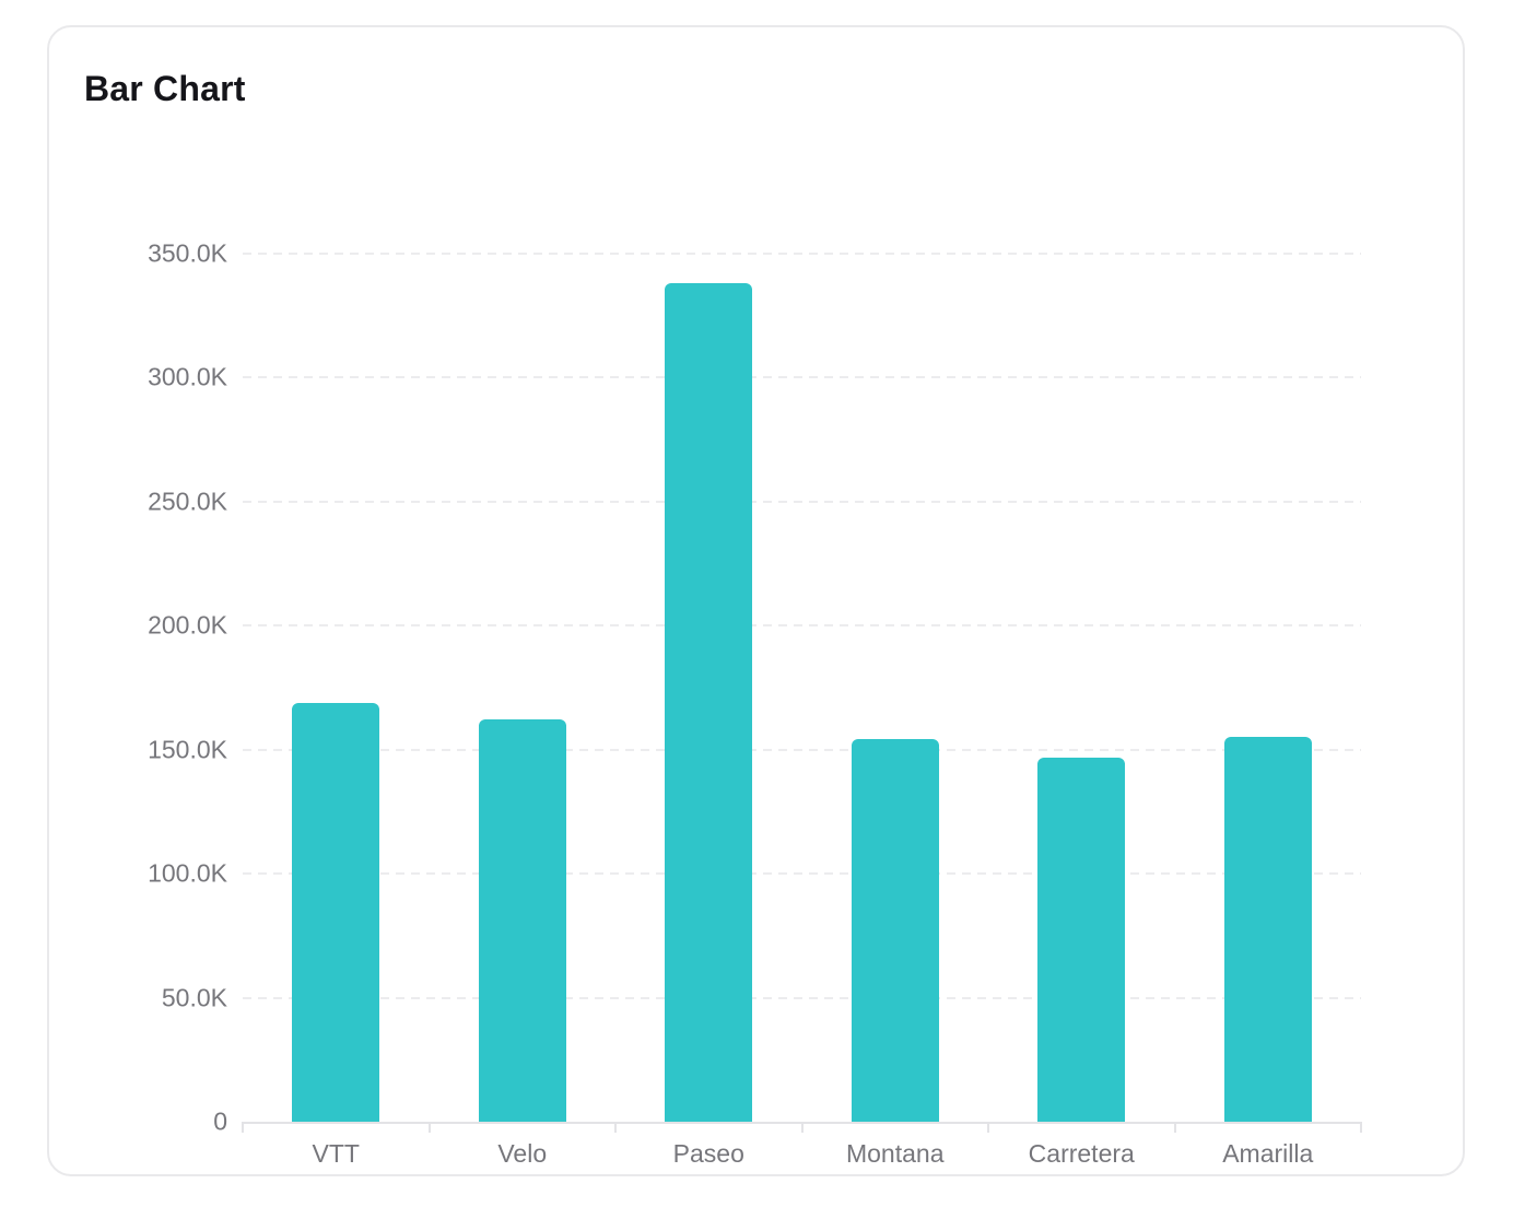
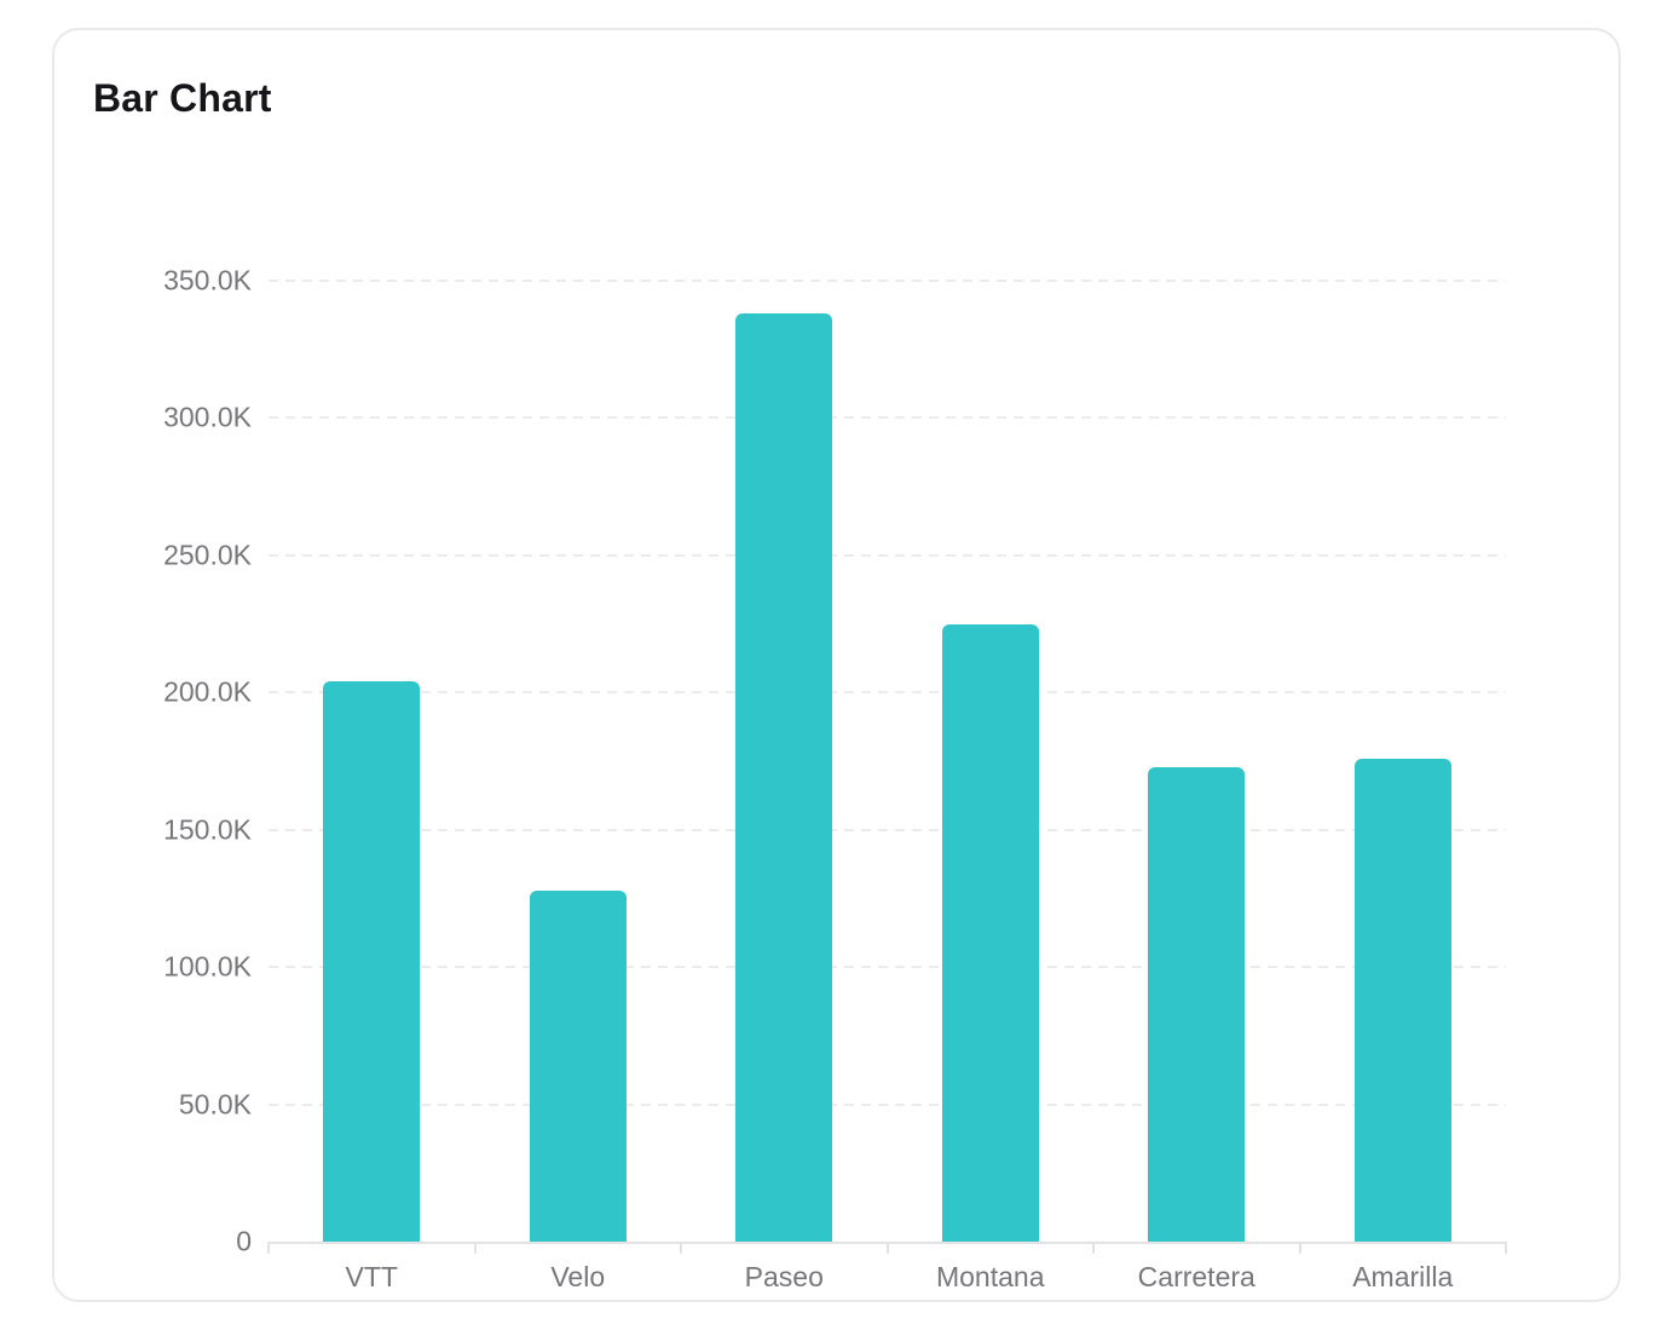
VTT: 169K -> 204K
Velo: 162K -> 128K
Montana: 154K -> 225K
Carretera: 147K -> 173K
Amarilla: 155K -> 176K
